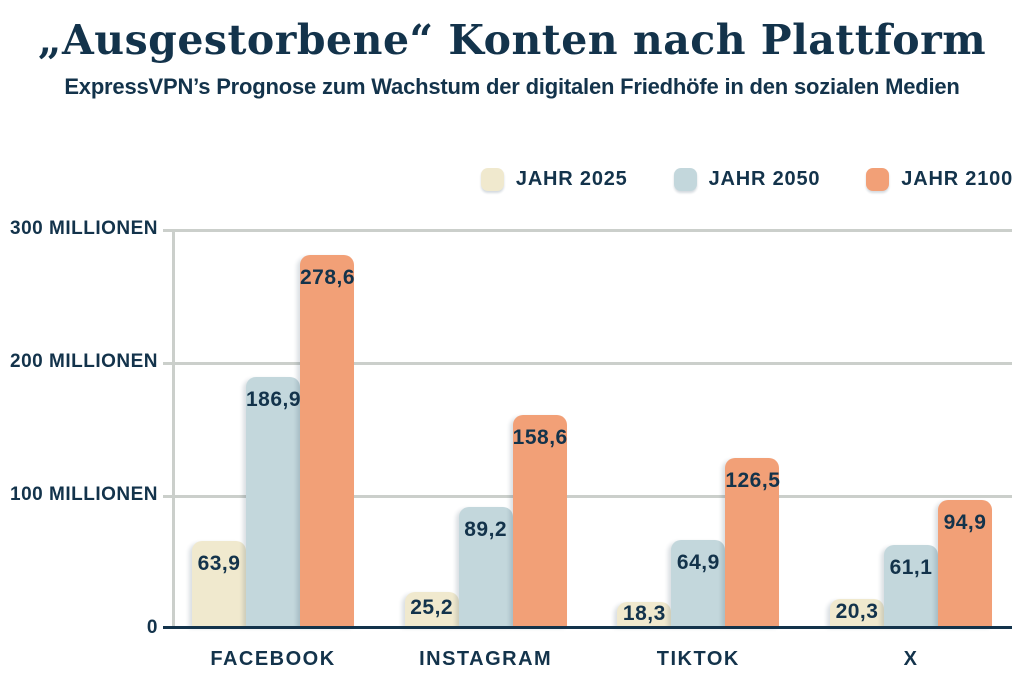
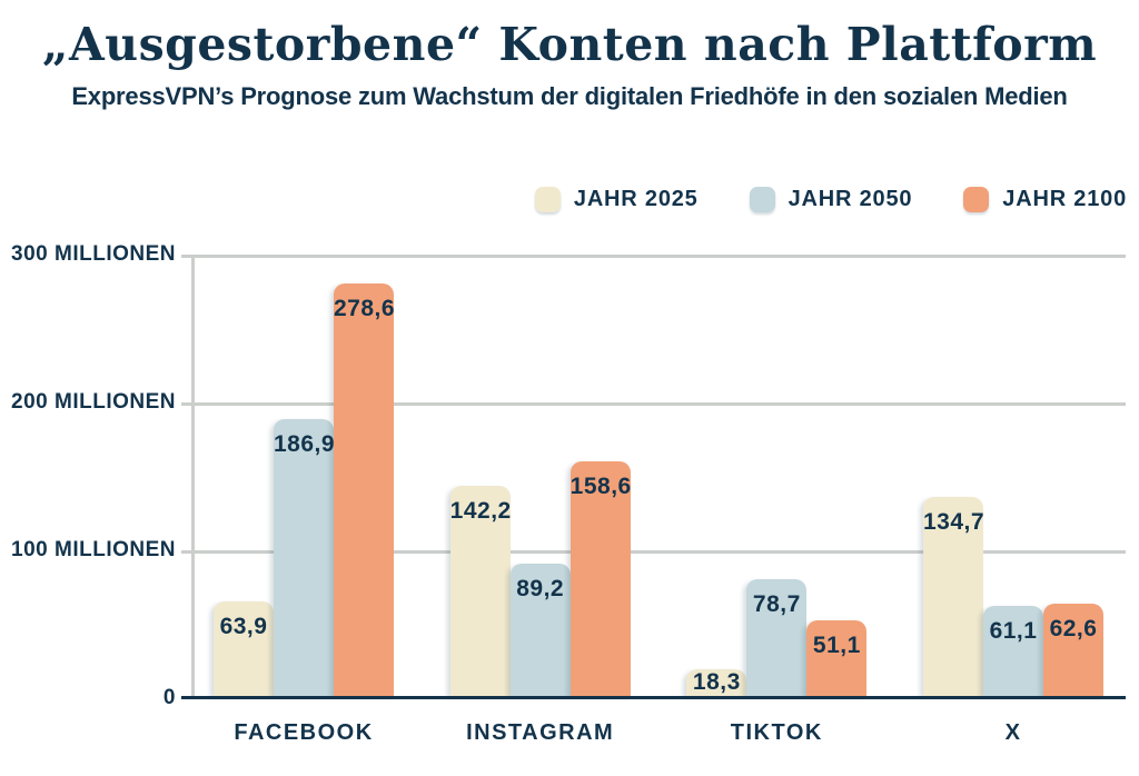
JAHR 2025/INSTAGRAM: 25,2 -> 142,2
JAHR 2050/TIKTOK: 64,9 -> 78,7
JAHR 2100/TIKTOK: 126,5 -> 51,1
JAHR 2025/X: 20,3 -> 134,7
JAHR 2100/X: 94,9 -> 62,6
